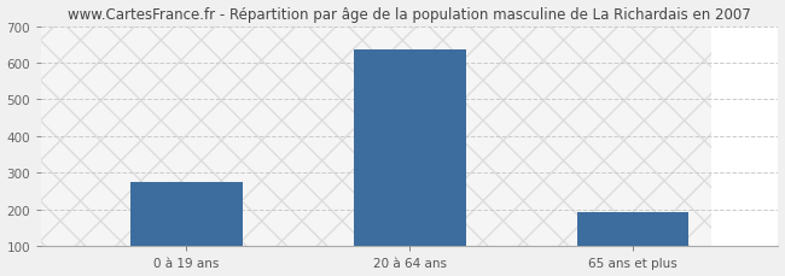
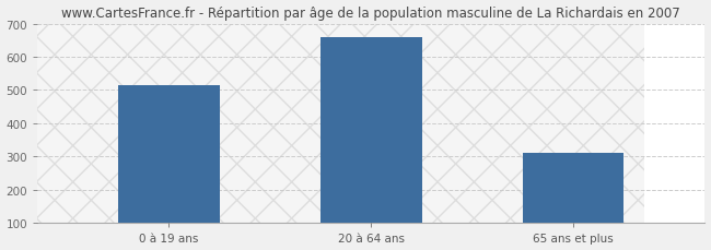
0 à 19 ans: 275 -> 515
20 à 64 ans: 635 -> 660
65 ans et plus: 192 -> 310
